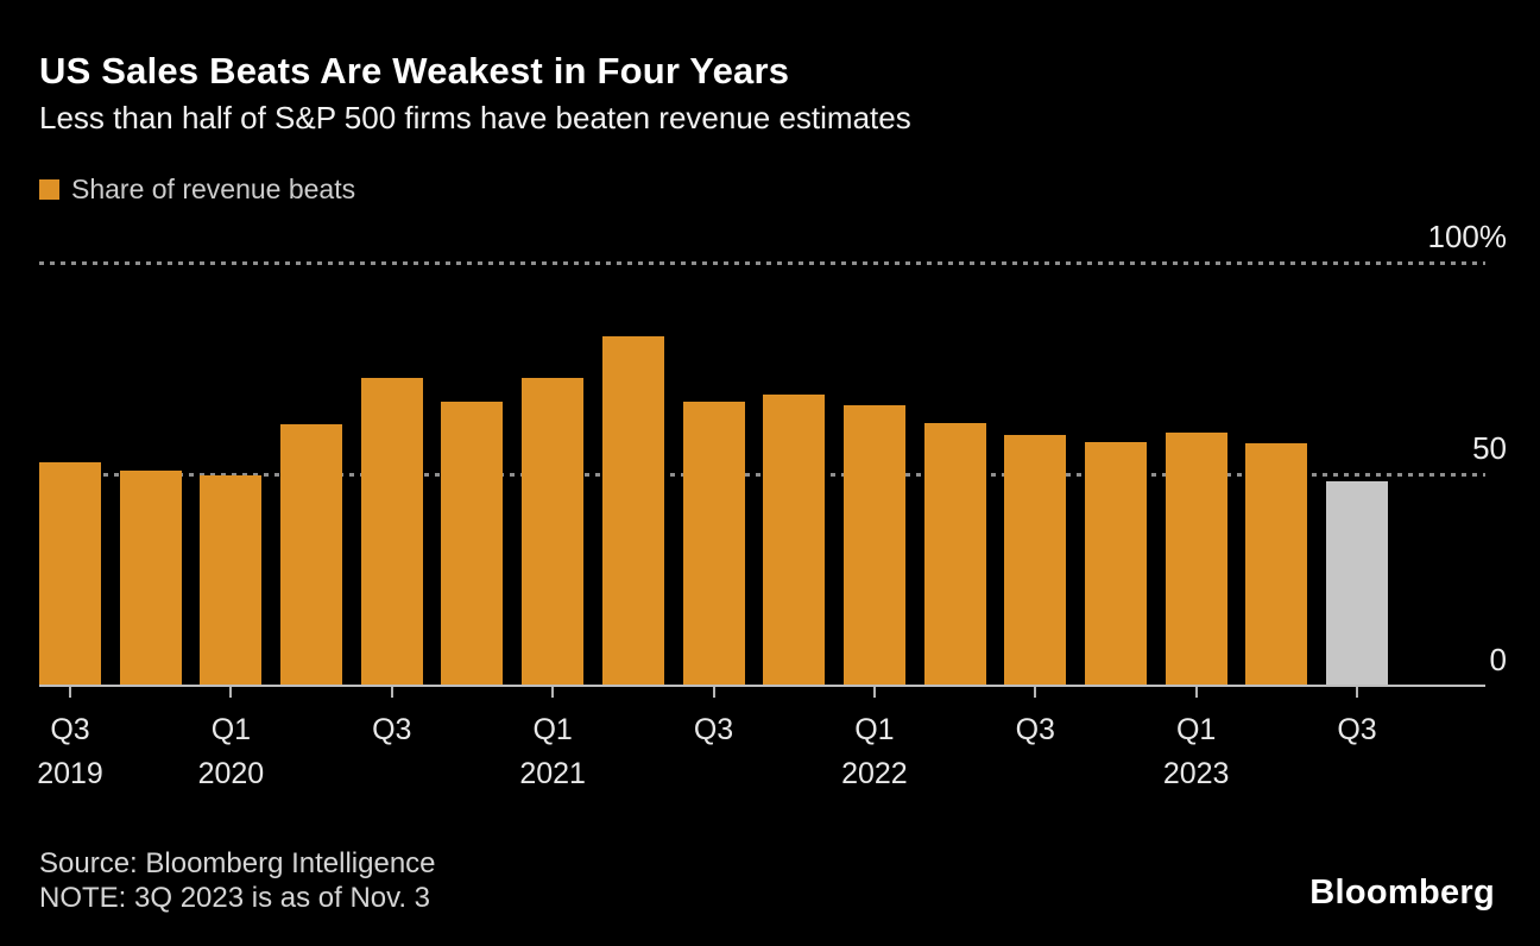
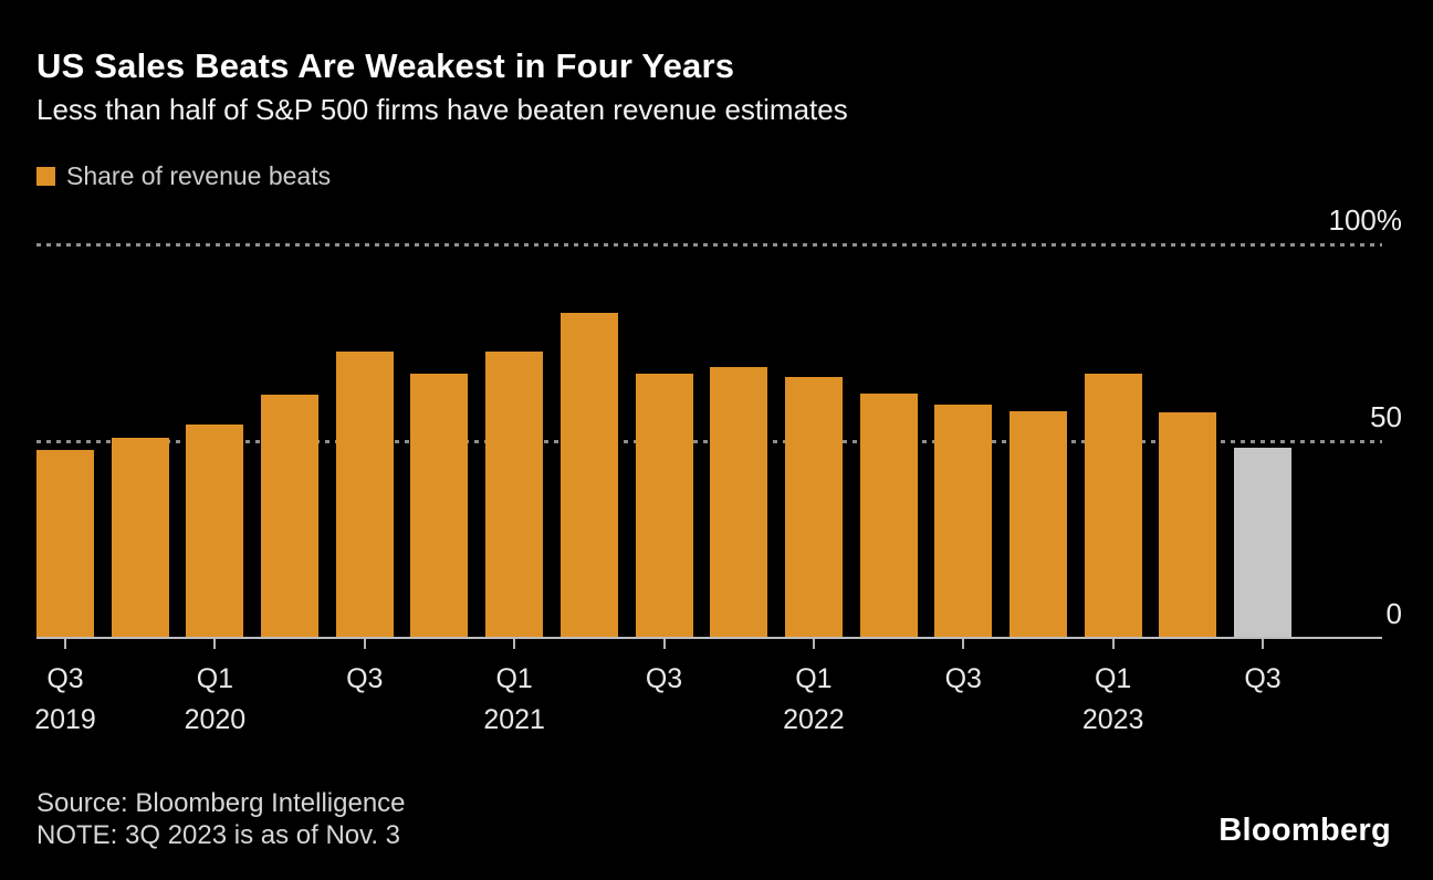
Q3 2019: 53% -> 48%
Q1 2020: 50% -> 54%
Q1 2023: 60% -> 68%
